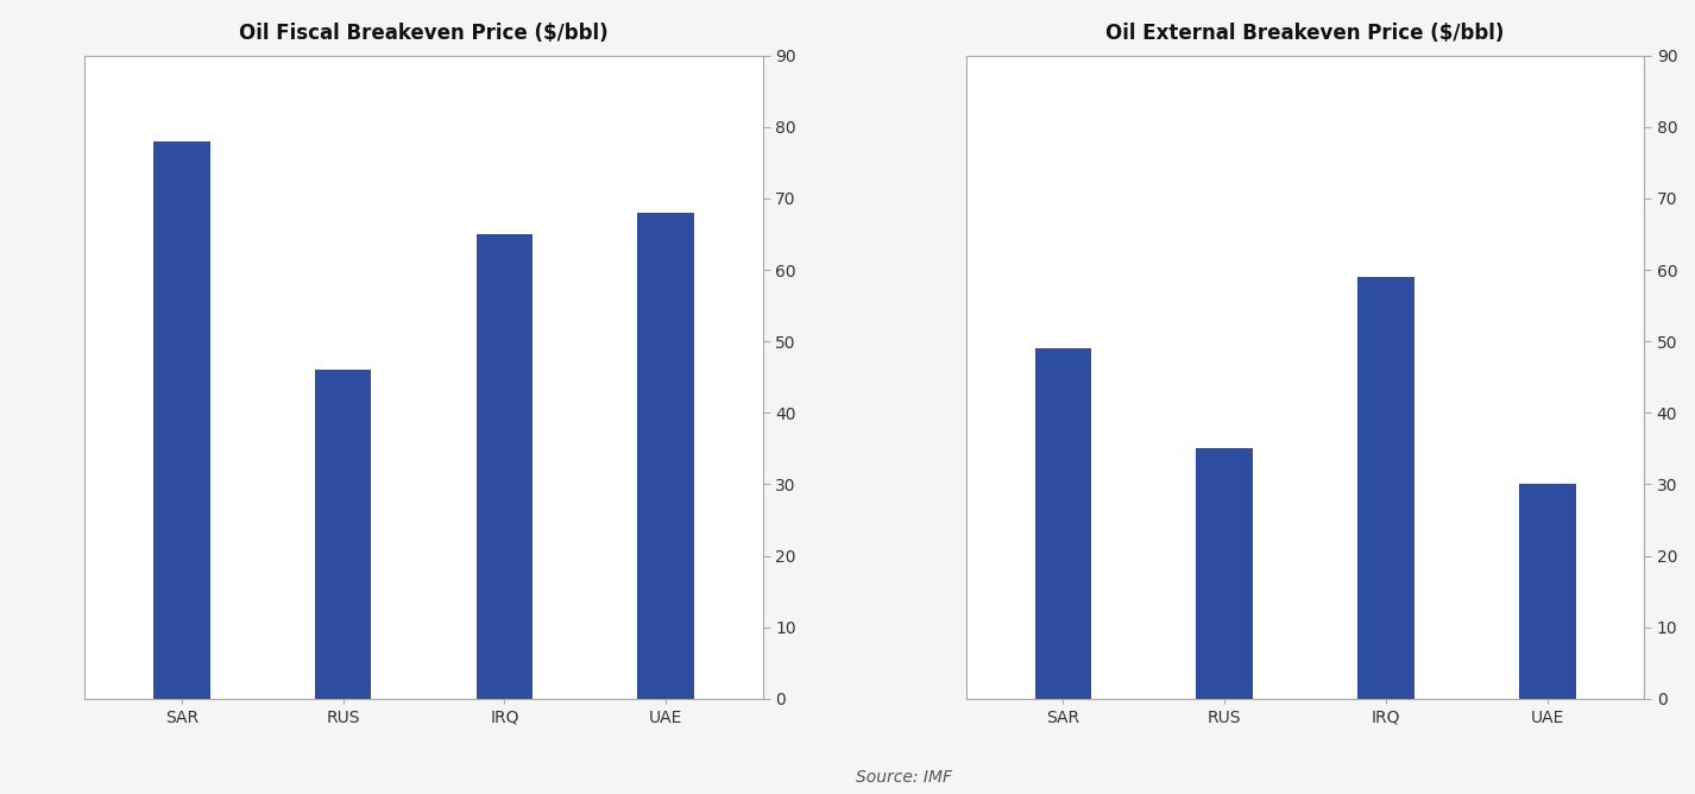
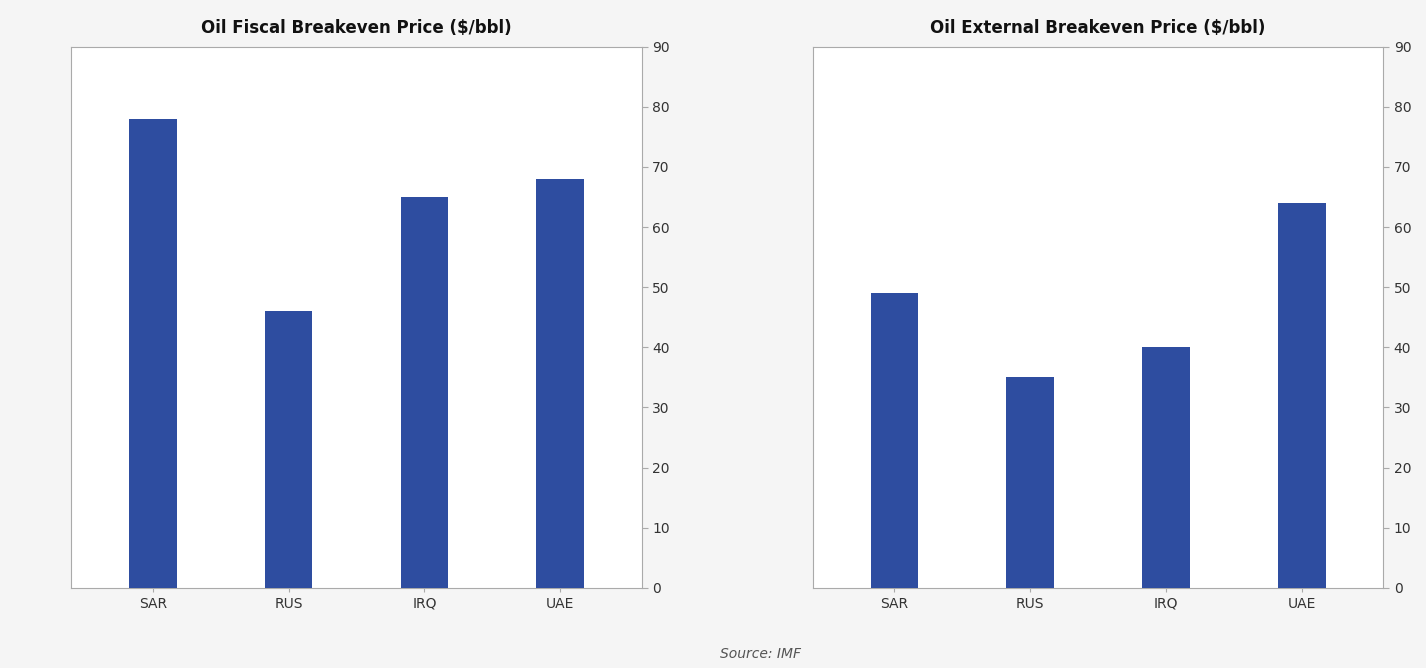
Oil External Breakeven Price ($/bbl)/IRQ: 59 -> 40
Oil External Breakeven Price ($/bbl)/UAE: 30 -> 64
